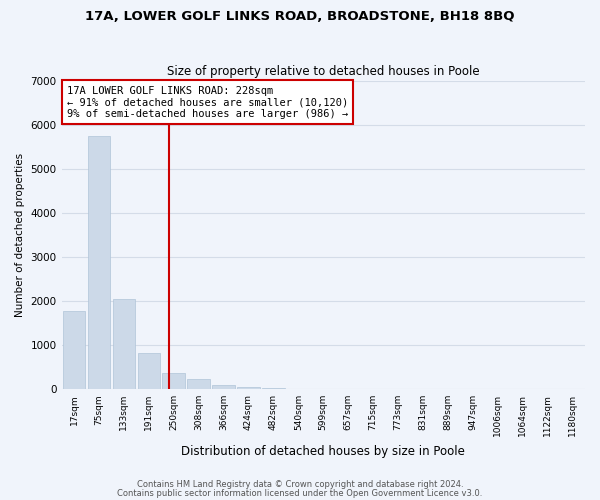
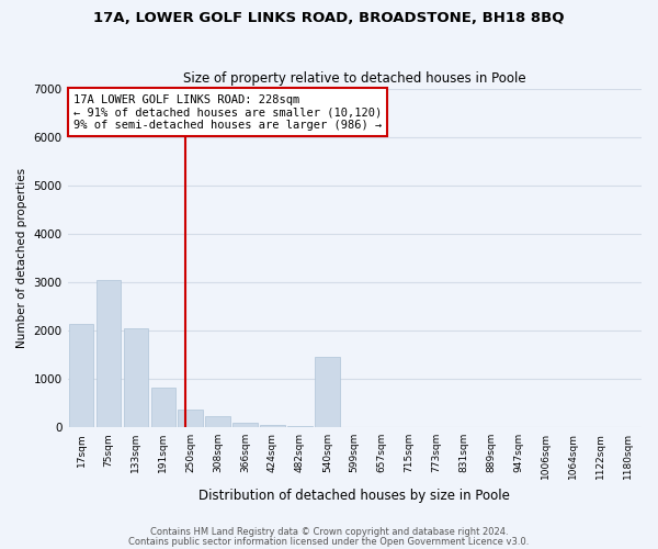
17sqm: 1780 -> 2150
75sqm: 5750 -> 3050
540sqm: 20 -> 1450
